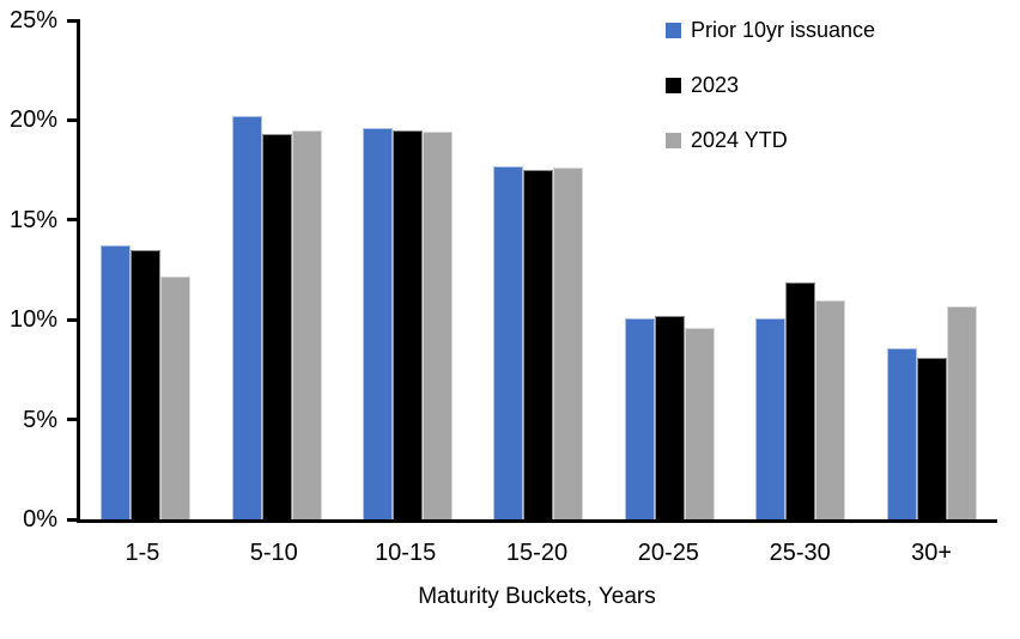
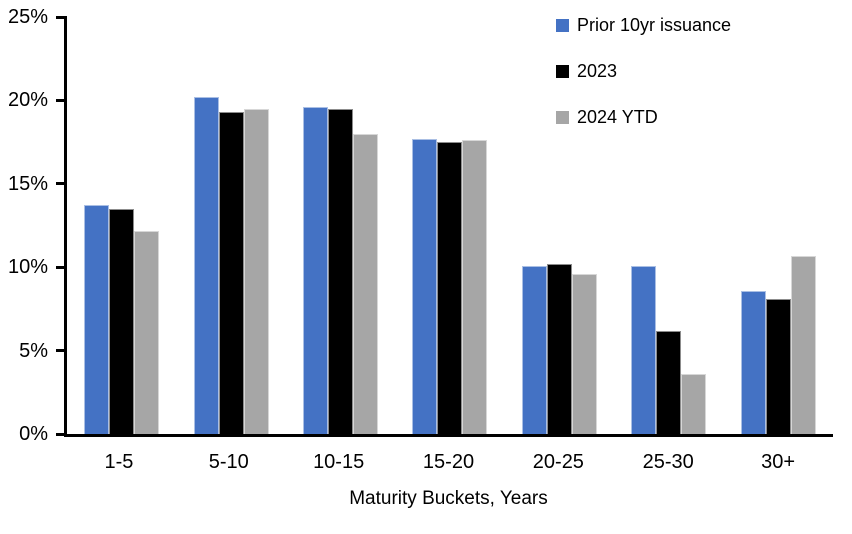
2024 YTD/10-15: 19.4% -> 18.0%
2023/25-30: 11.9% -> 6.2%
2024 YTD/25-30: 11.0% -> 3.6%
